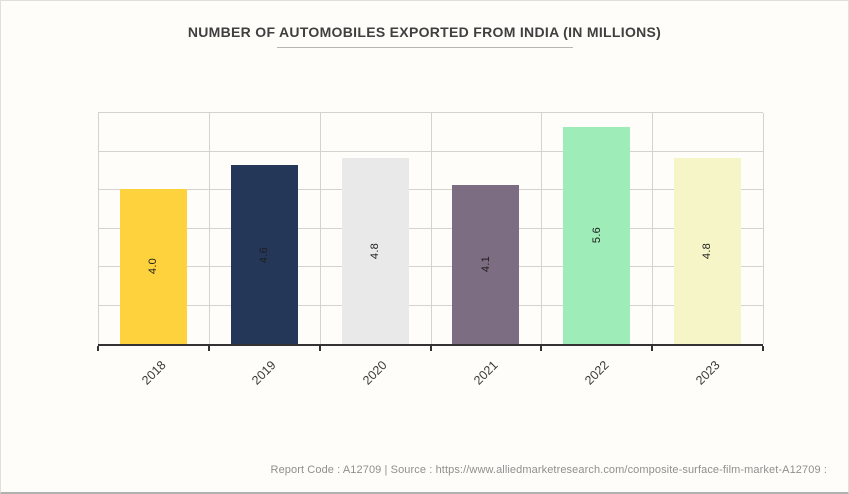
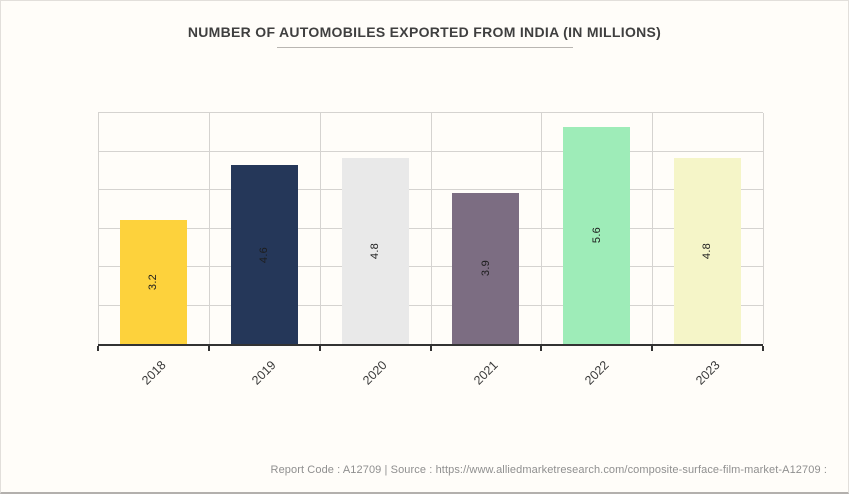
2018: 4.0 -> 3.2
2021: 4.1 -> 3.9
